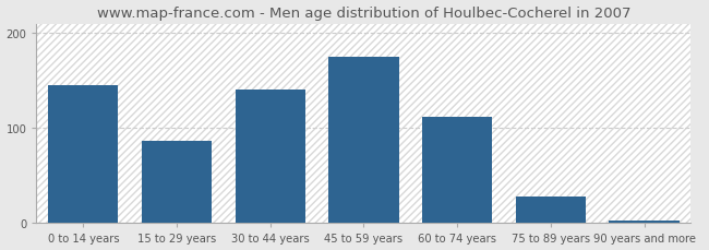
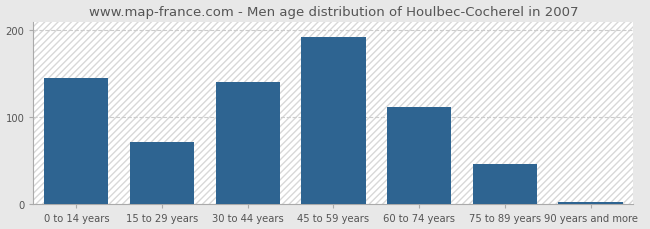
15 to 29 years: 87 -> 72
45 to 59 years: 175 -> 192
75 to 89 years: 28 -> 46
